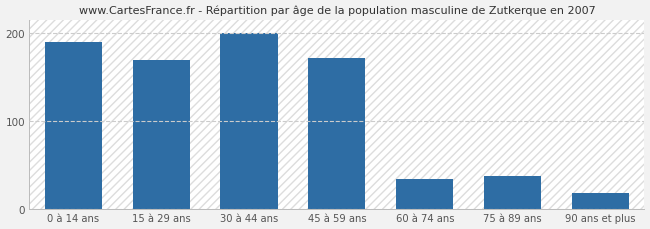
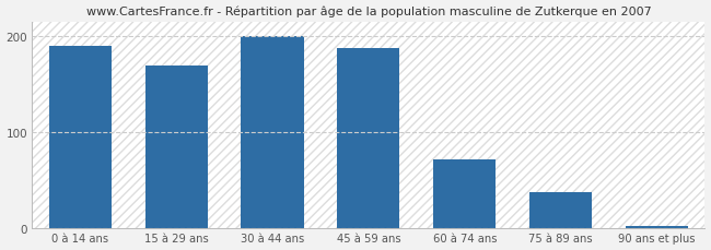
45 à 59 ans: 172 -> 188
60 à 74 ans: 34 -> 72
90 ans et plus: 18 -> 3
